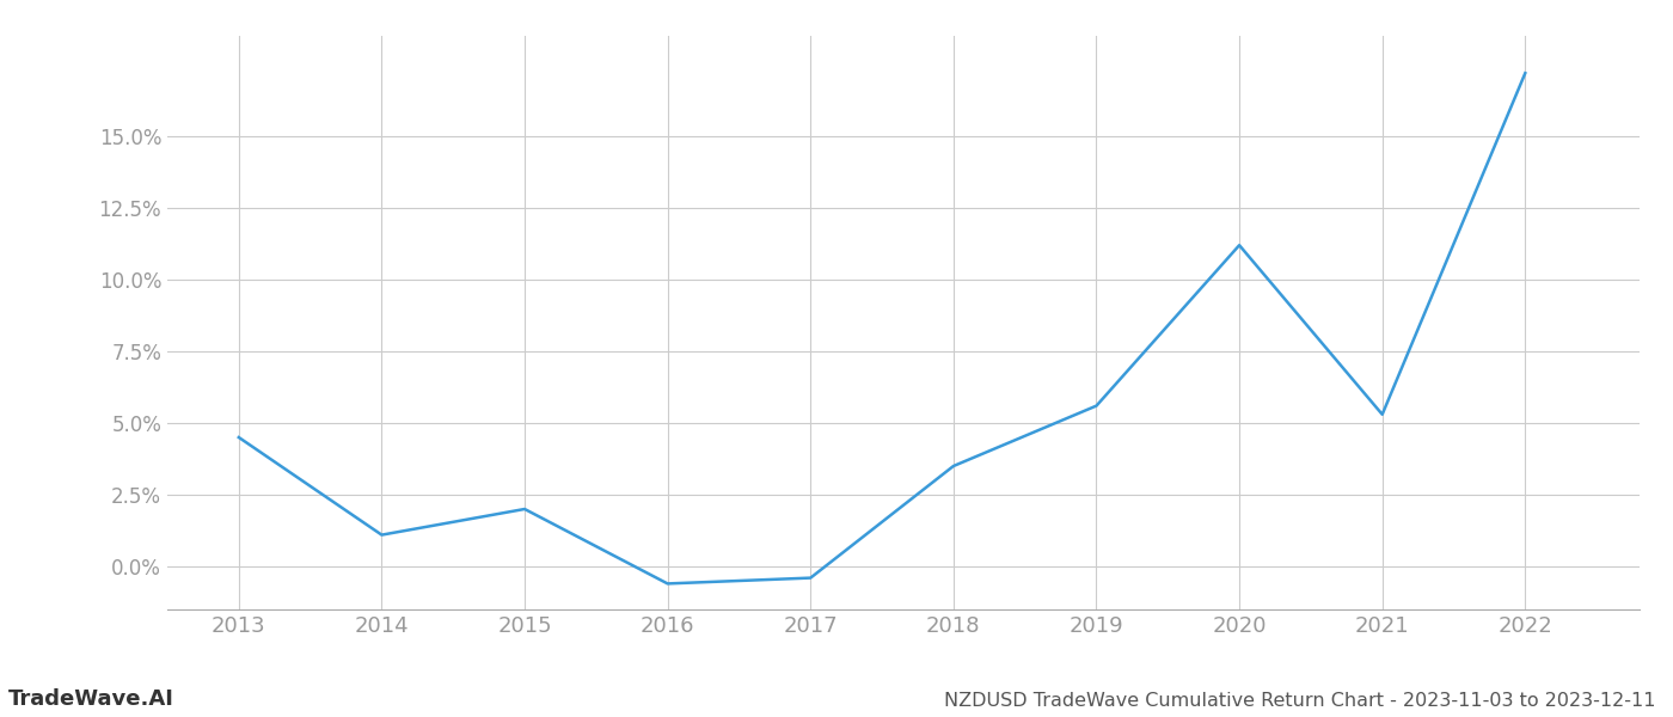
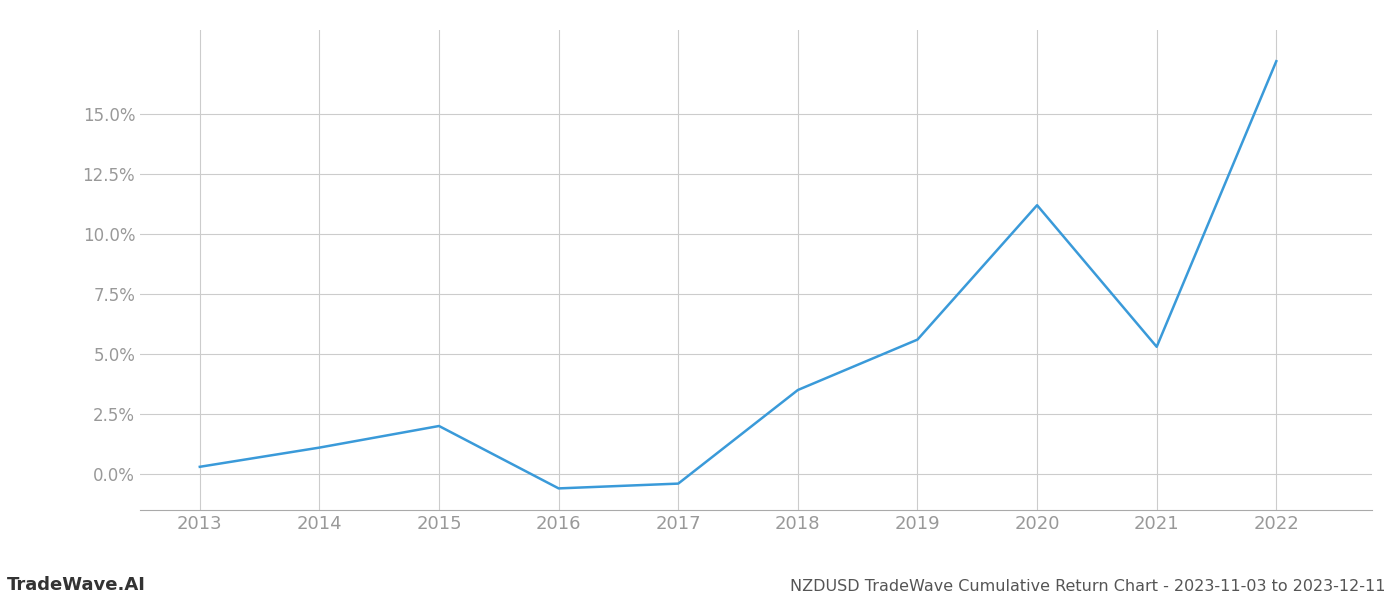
2013: 4.5% -> 0.3%
